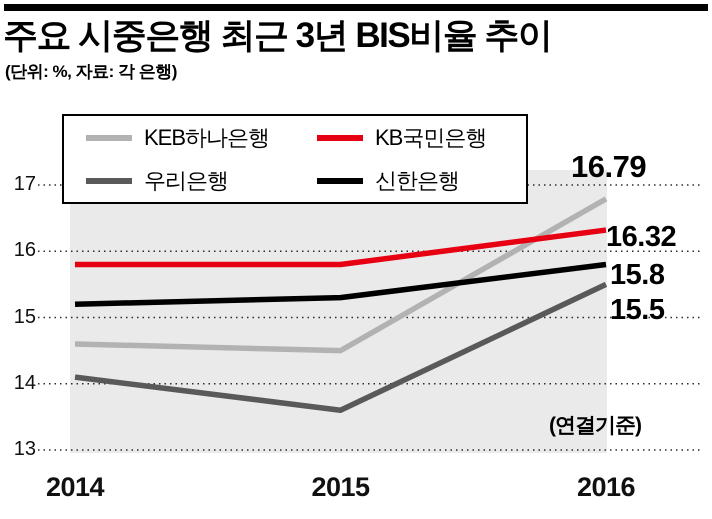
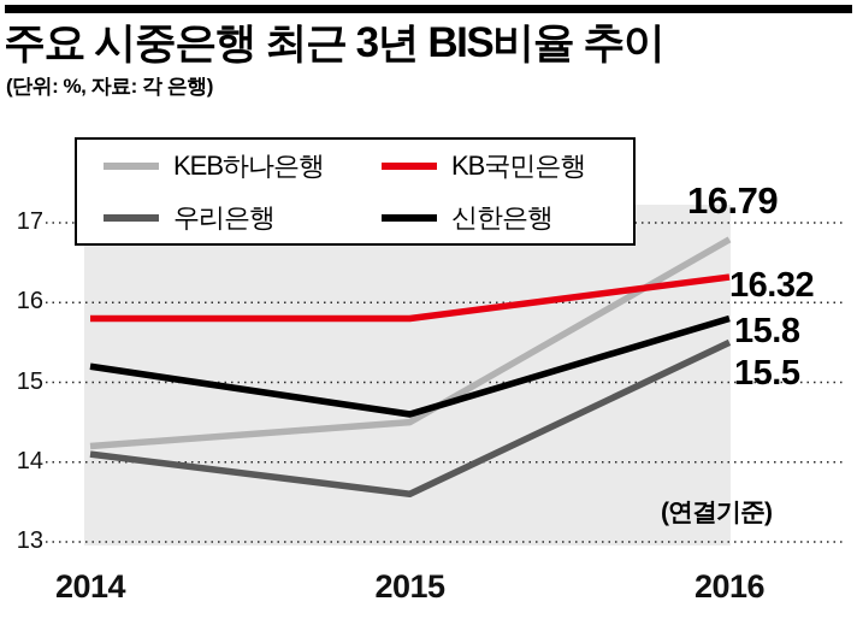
KEB하나은행/2014: 14.6 -> 14.2
신한은행/2015: 15.3 -> 14.6
